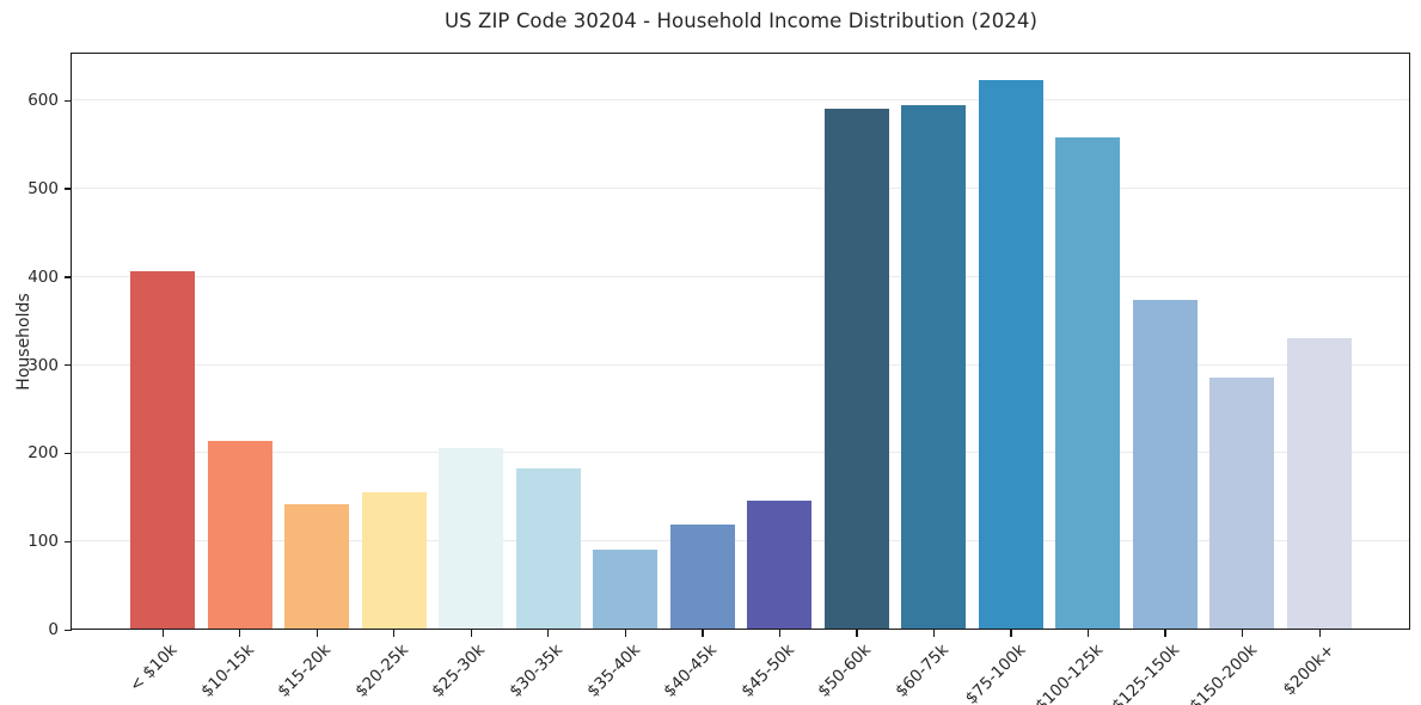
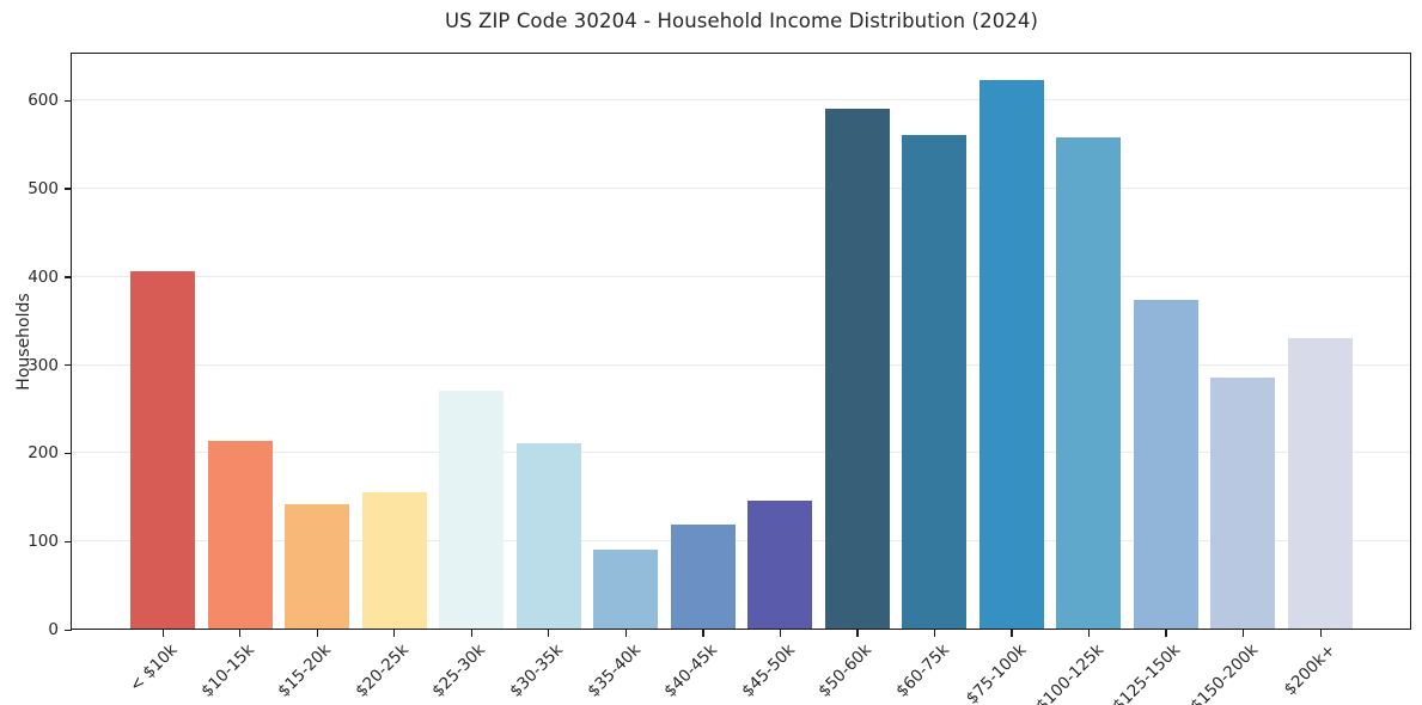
$25-30k: 200 -> 270
$30-35k: 180 -> 210
$60-75k: 590 -> 560
